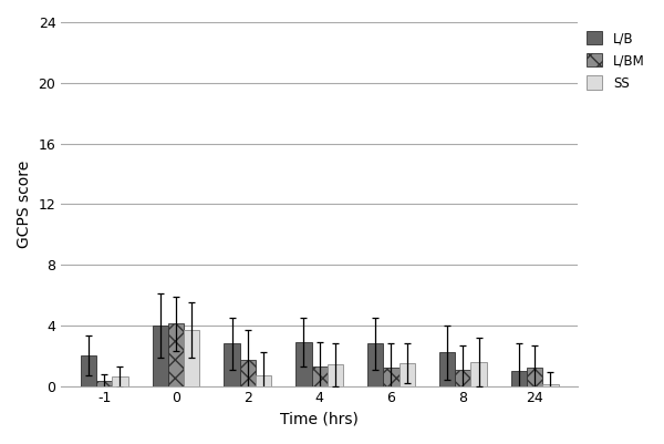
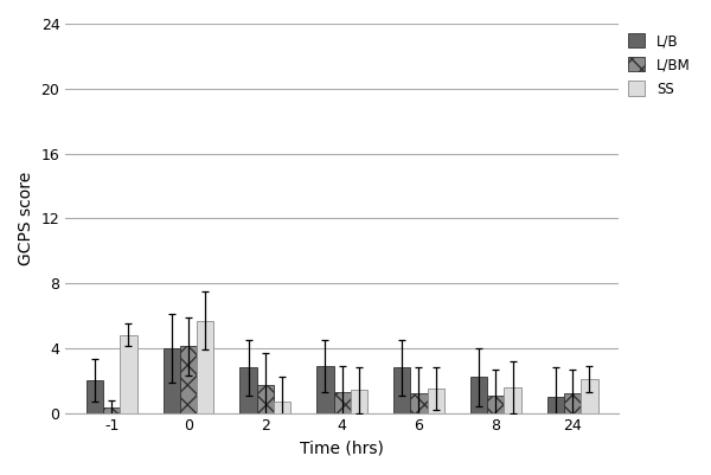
SS/-1: 0.6 -> 4.8
SS/0: 3.7 -> 5.7
SS/24: 0.1 -> 2.1
